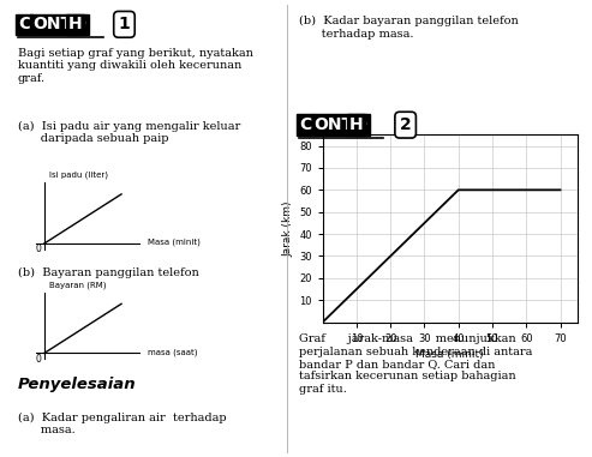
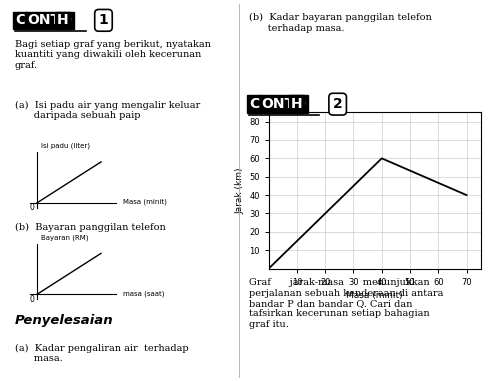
70: 60 -> 40
